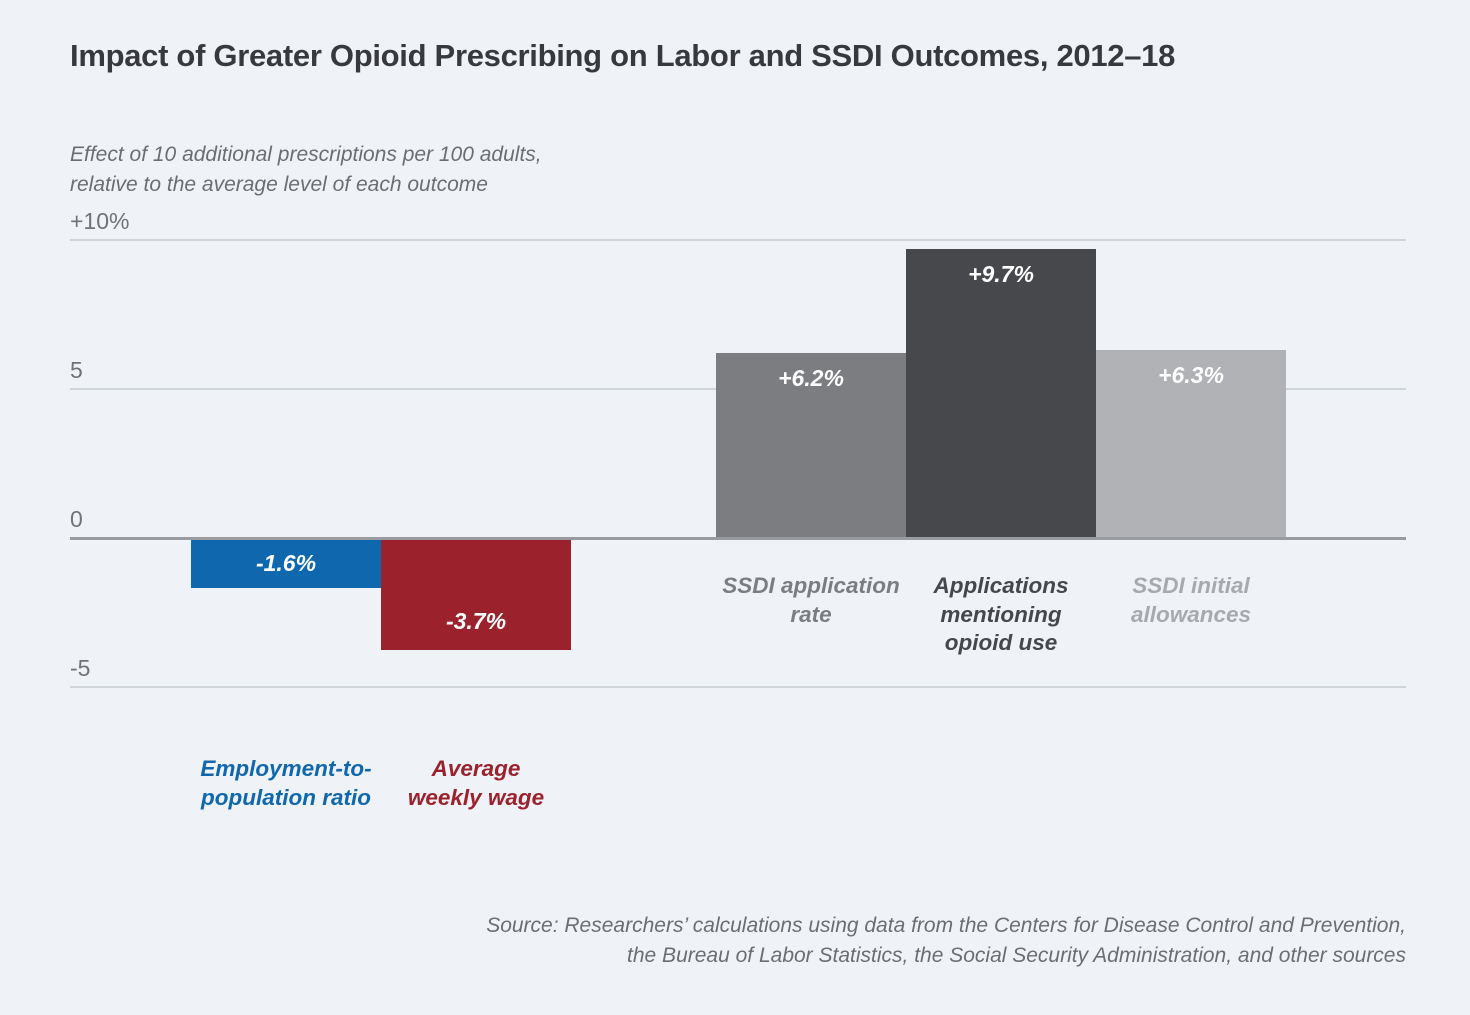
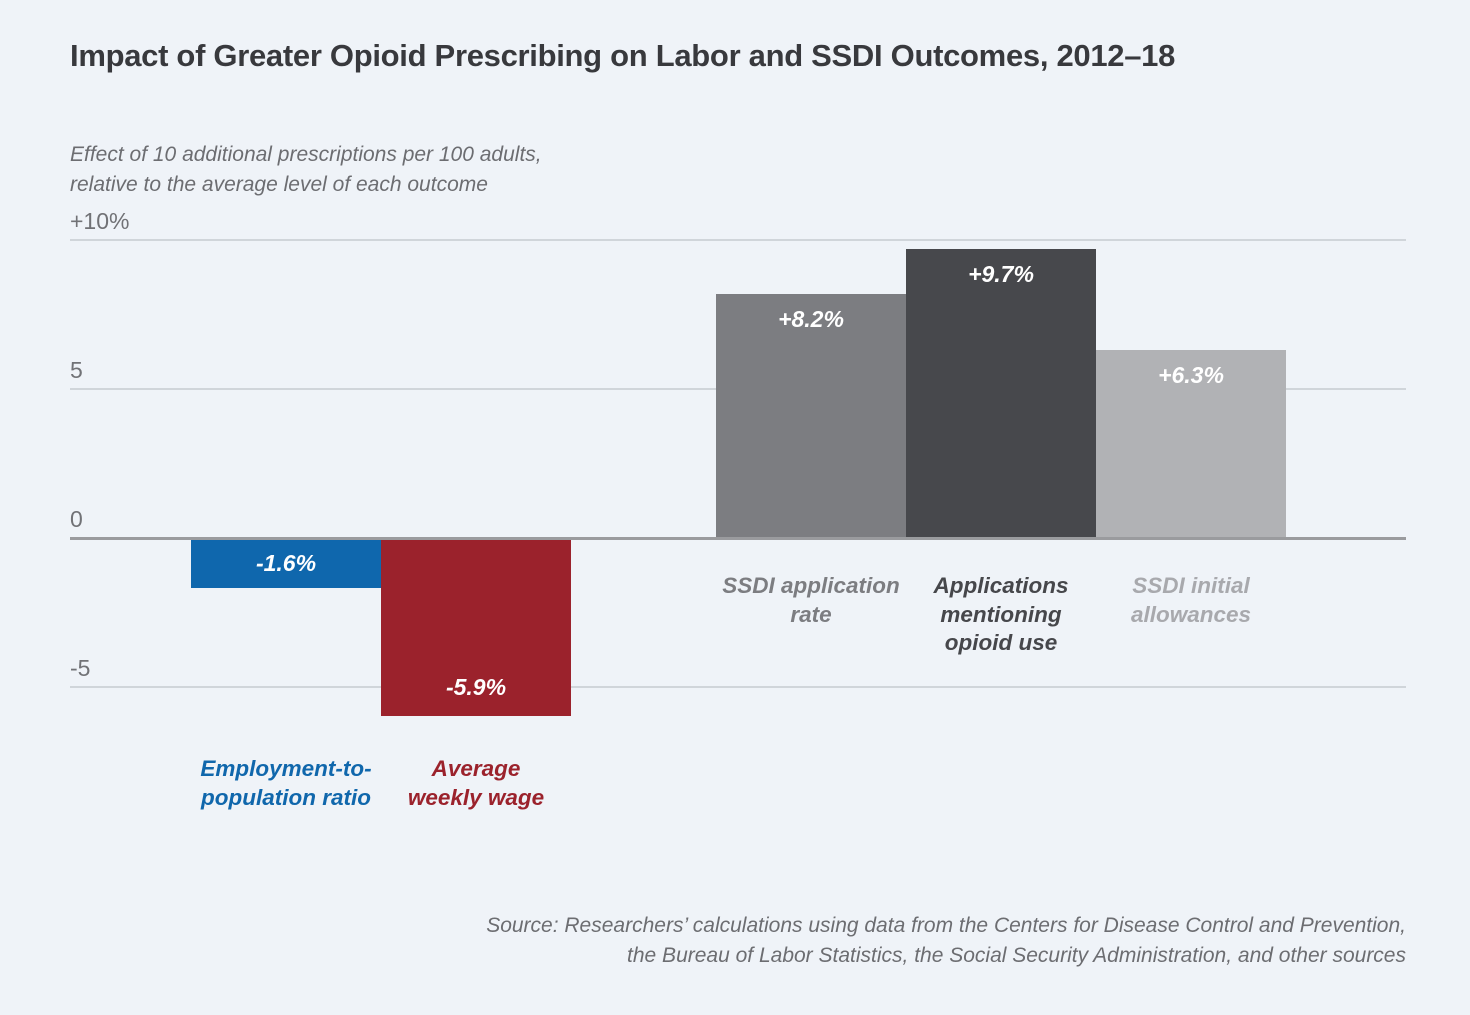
Average weekly wage: -3.7% -> -5.9%
SSDI application rate: +6.2% -> +8.2%
